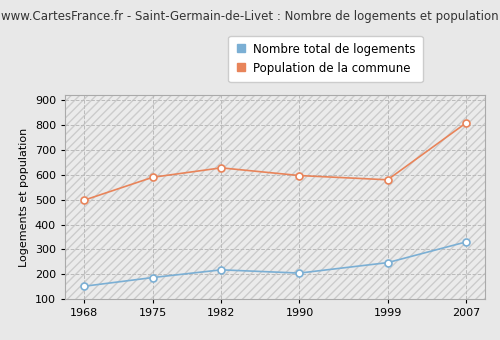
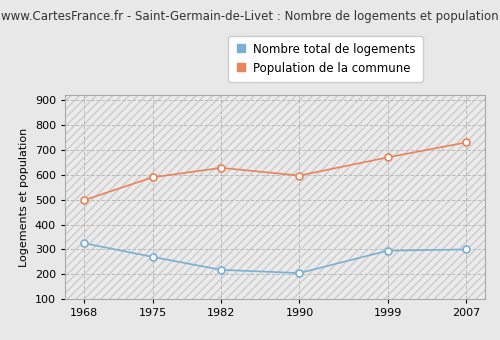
Nombre total de logements/1968: 152 -> 325
Nombre total de logements/1975: 187 -> 270
Nombre total de logements/1999: 247 -> 295
Population de la commune/1999: 580 -> 670
Nombre total de logements/2007: 330 -> 300
Population de la commune/2007: 808 -> 730
